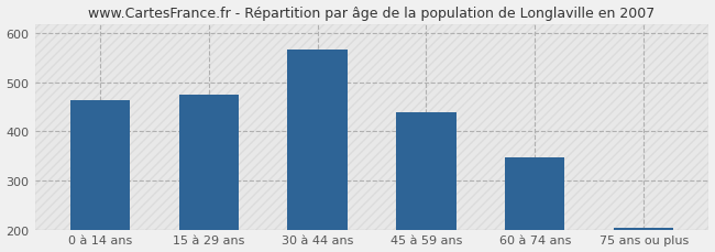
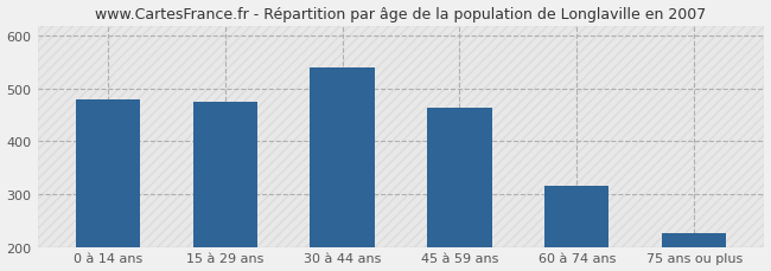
0 à 14 ans: 465 -> 480
30 à 44 ans: 568 -> 540
45 à 59 ans: 440 -> 465
60 à 74 ans: 347 -> 315
75 ans ou plus: 203 -> 225
